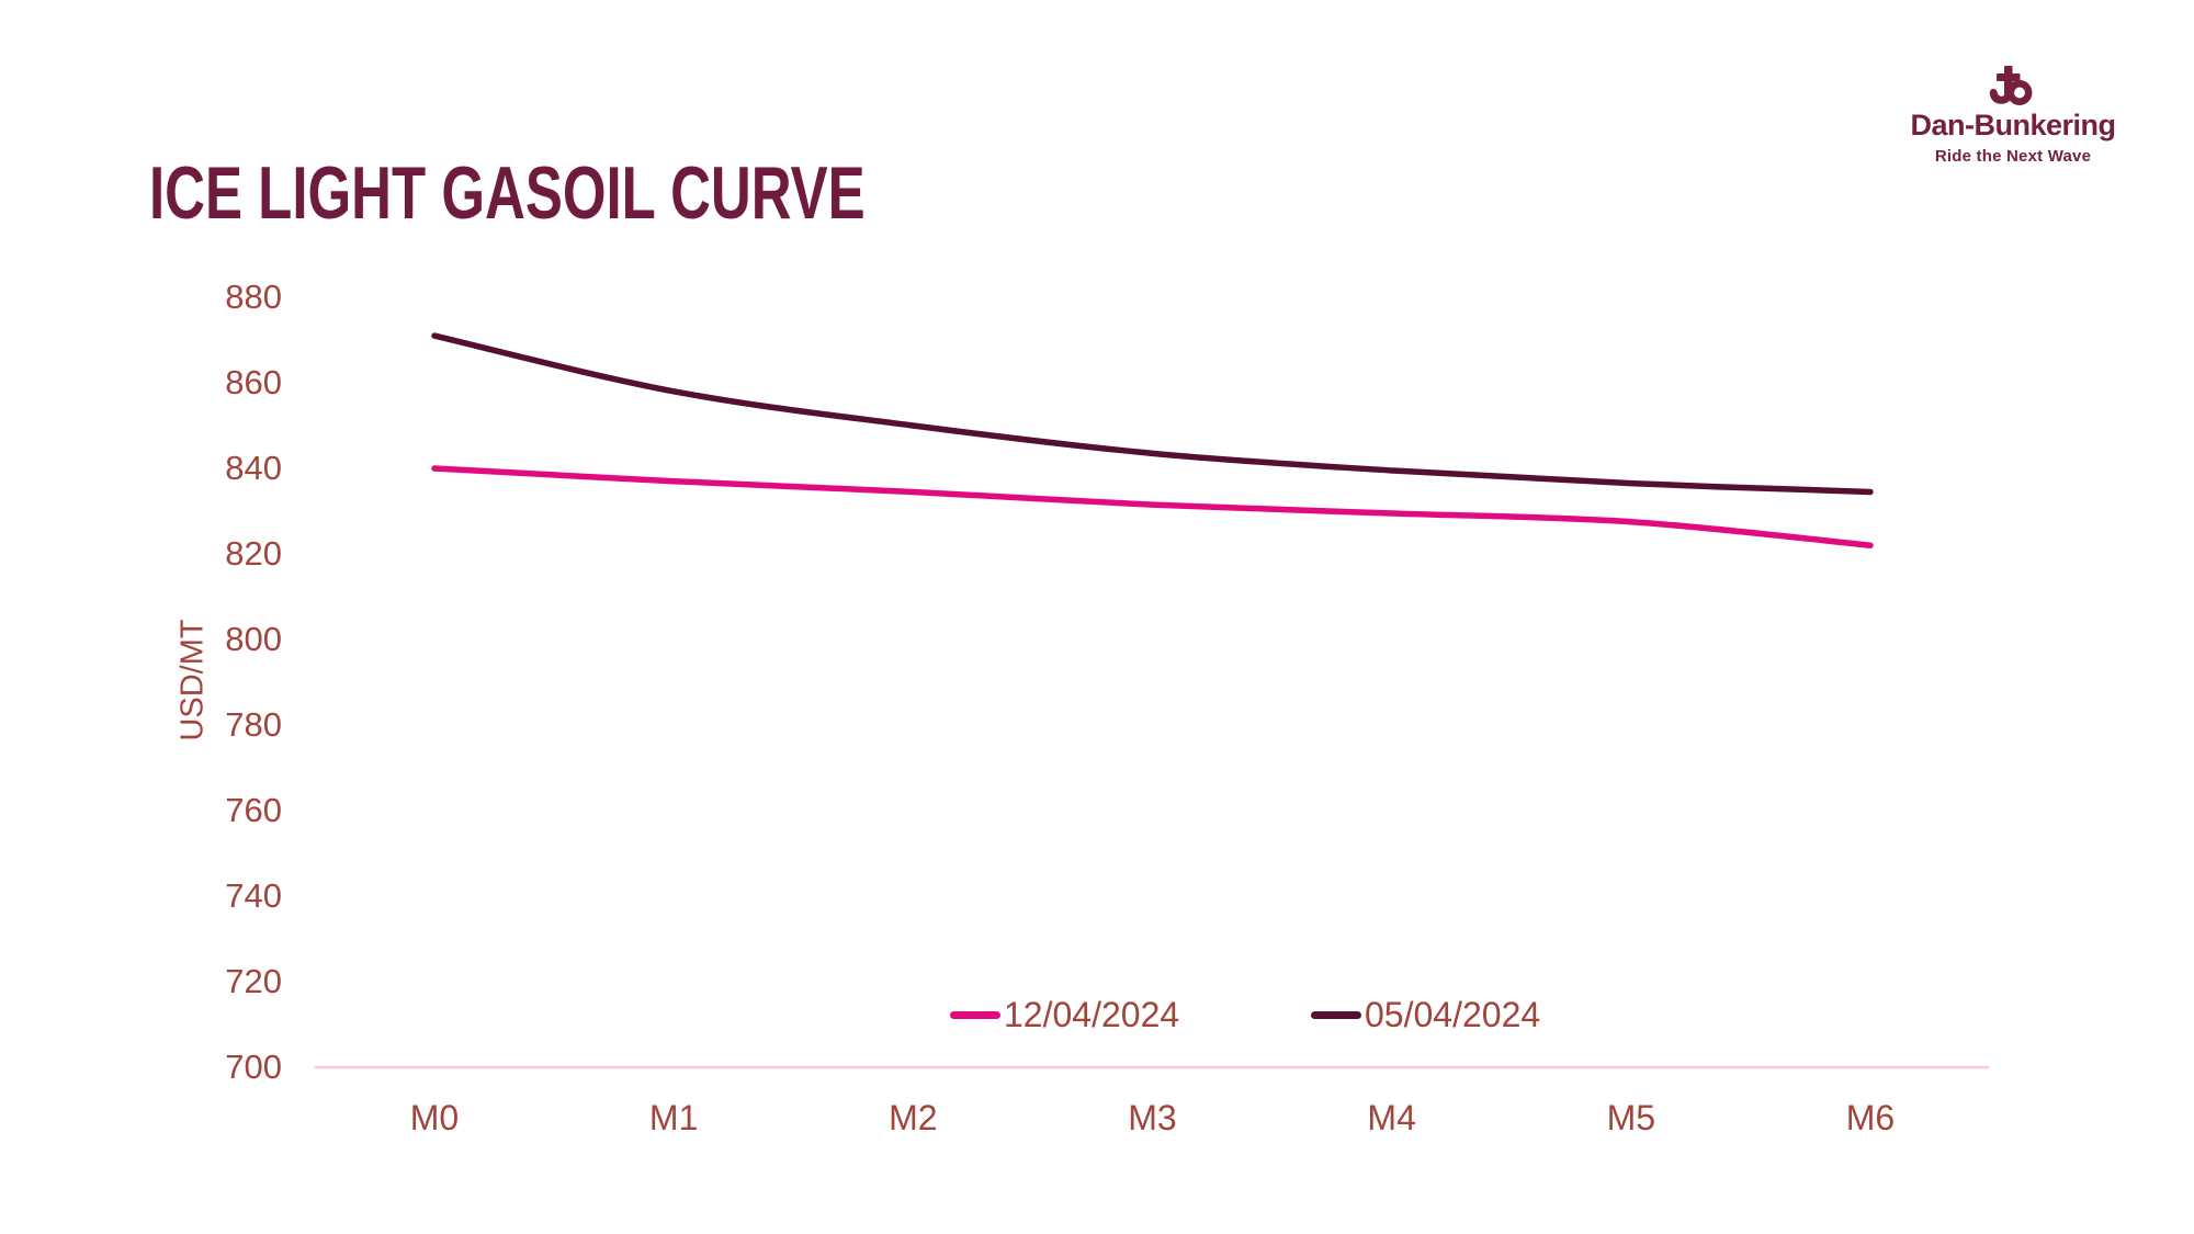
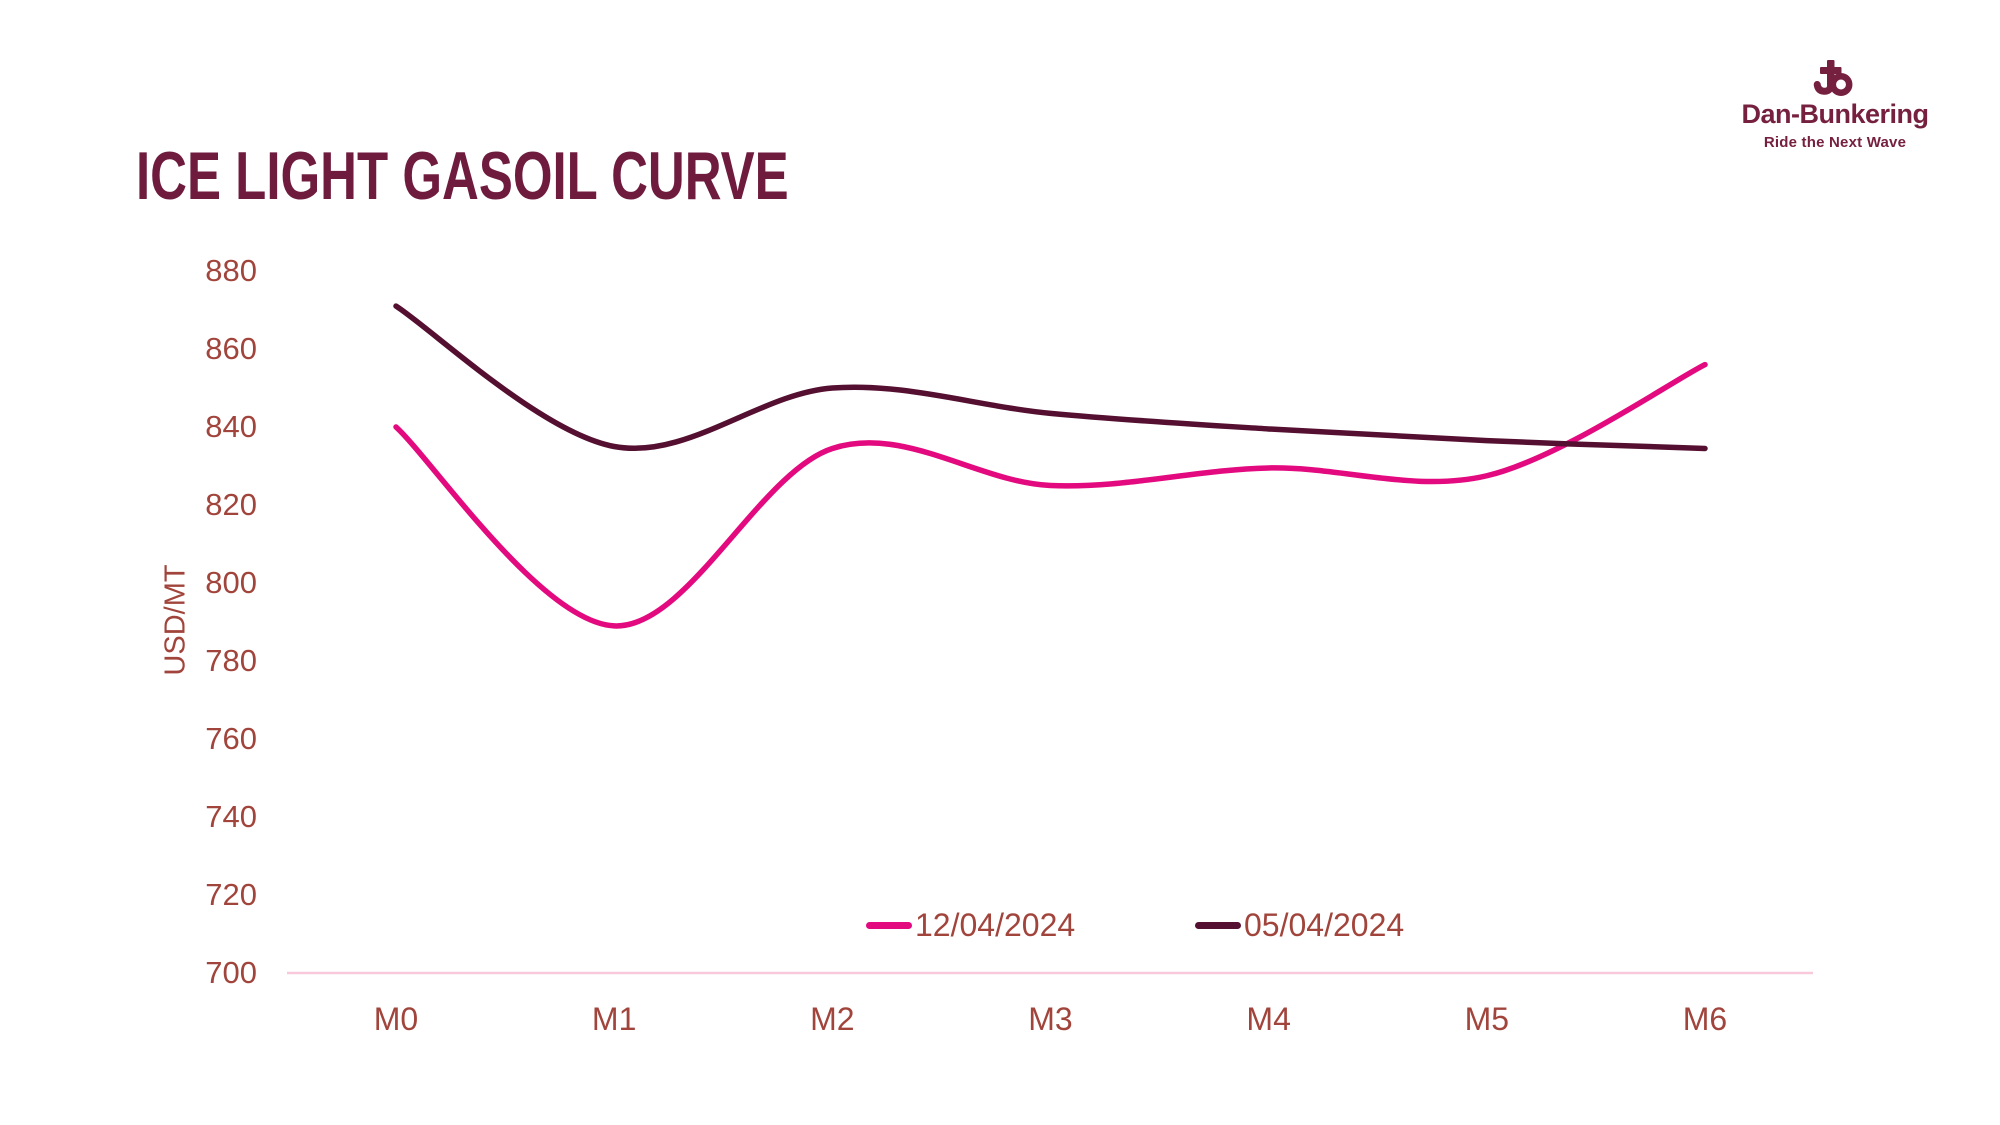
12/04/2024/M1: 837 -> 789
05/04/2024/M1: 858 -> 835
12/04/2024/M3: 832 -> 825
12/04/2024/M6: 822 -> 856
